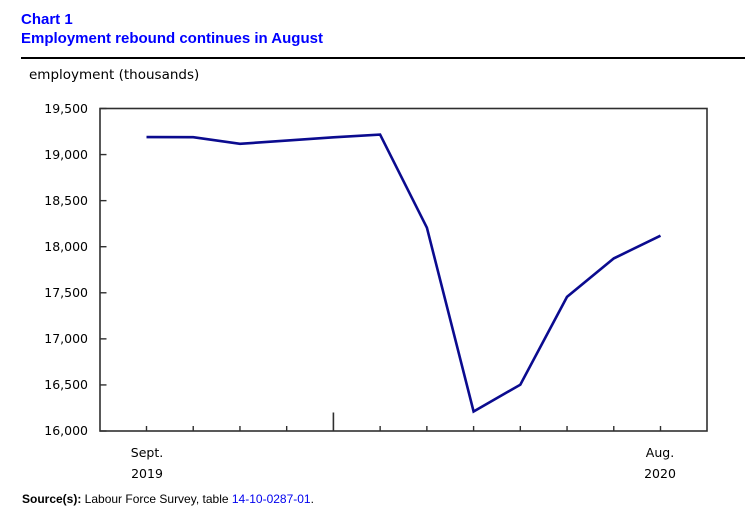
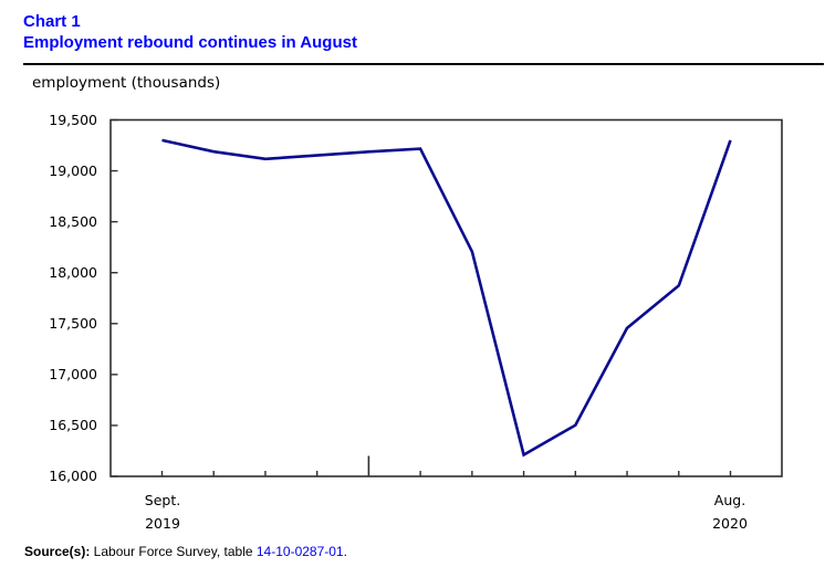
Sept. 2019: 19200 -> 19300
Aug. 2020: 18100 -> 19300
